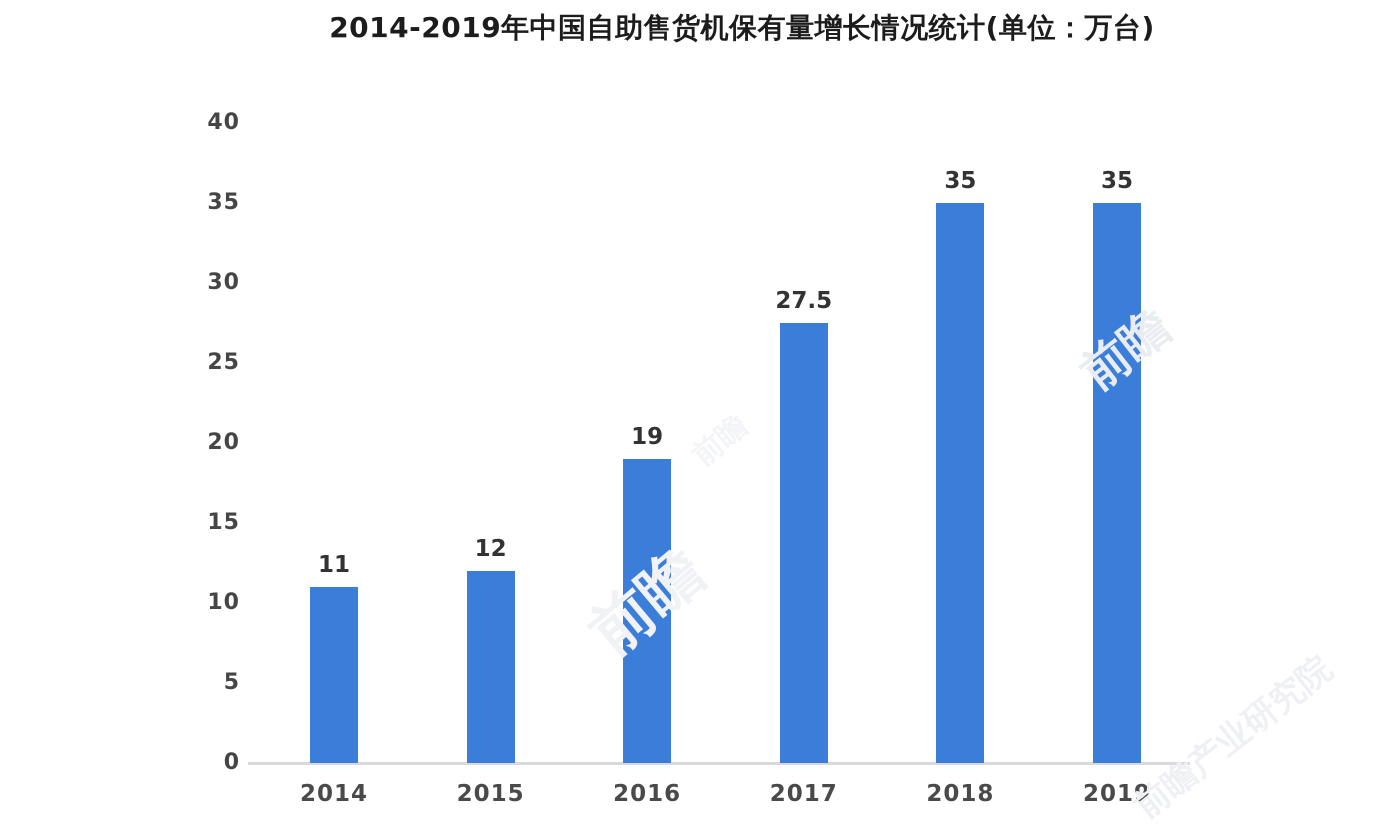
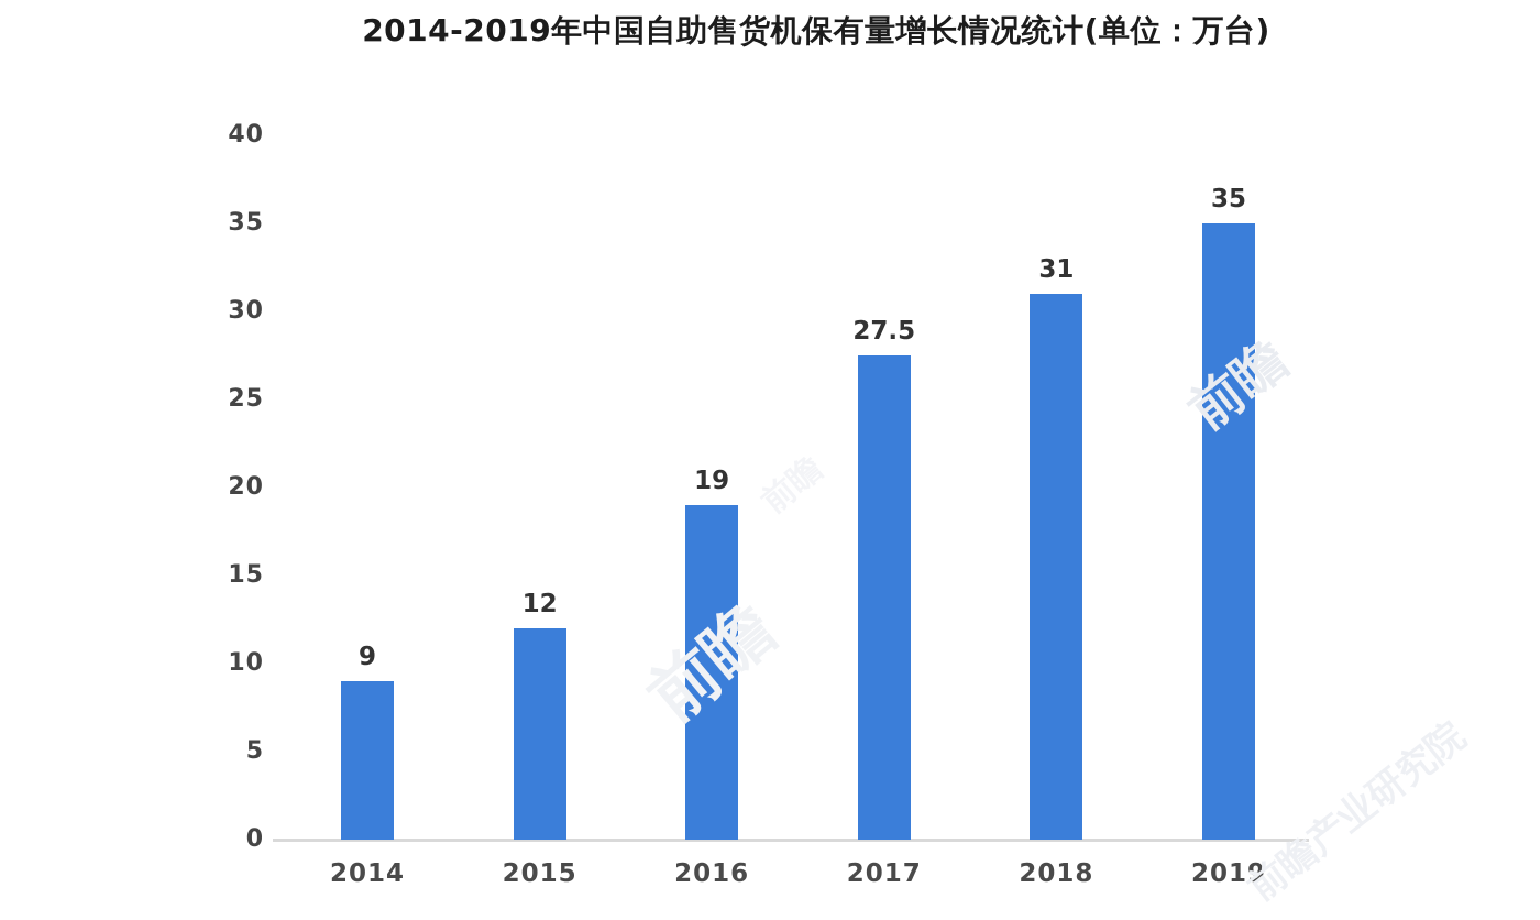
2014: 11 -> 9
2018: 35 -> 31
